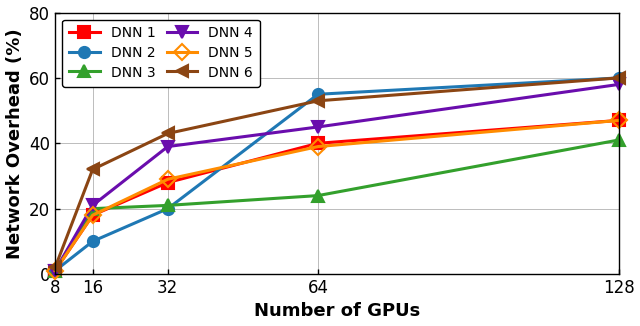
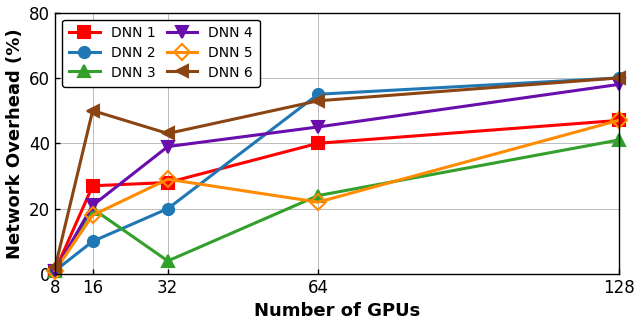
DNN 1/16: 18 -> 27
DNN 6/16: 32 -> 50
DNN 3/32: 21 -> 4
DNN 5/64: 39 -> 22
